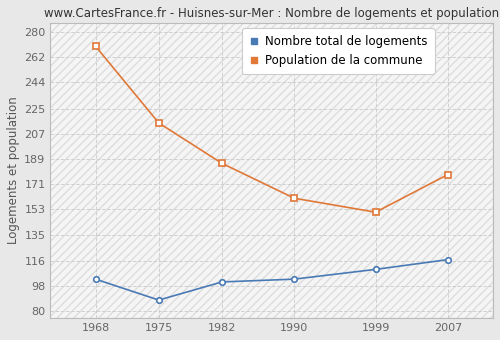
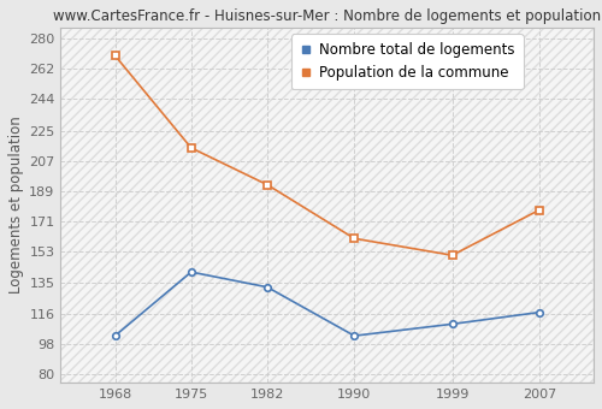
Nombre total de logements/1975: 88 -> 141
Nombre total de logements/1982: 101 -> 132
Population de la commune/1982: 186 -> 193
